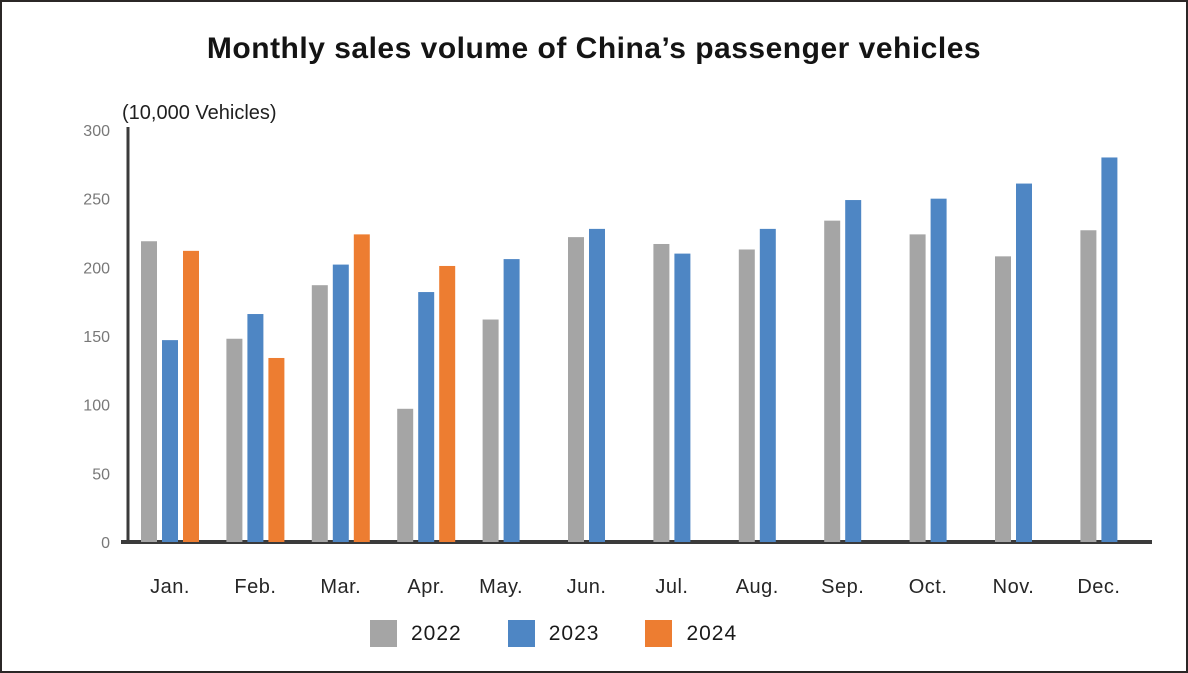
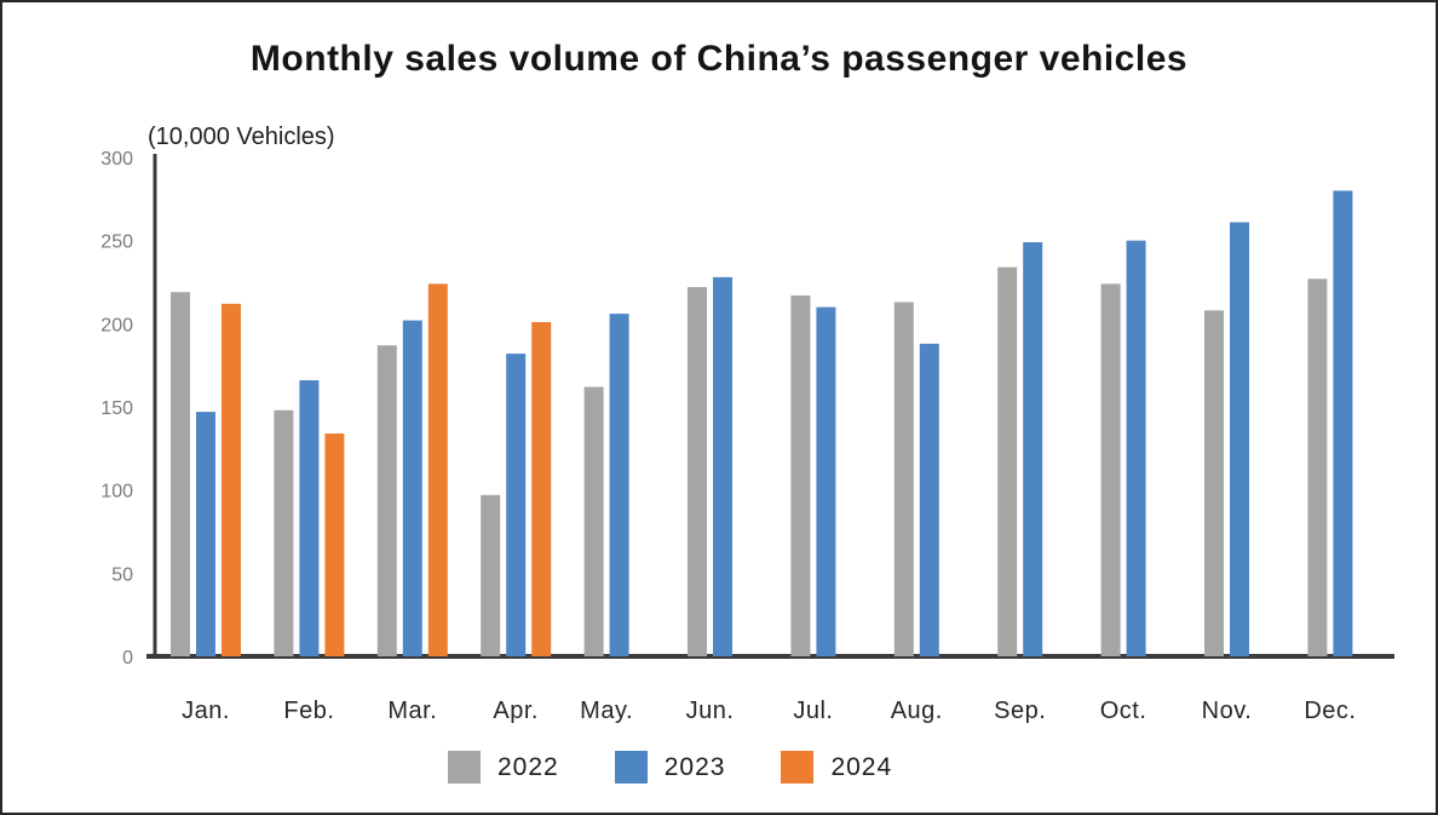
2023/Aug.: 228 -> 188
